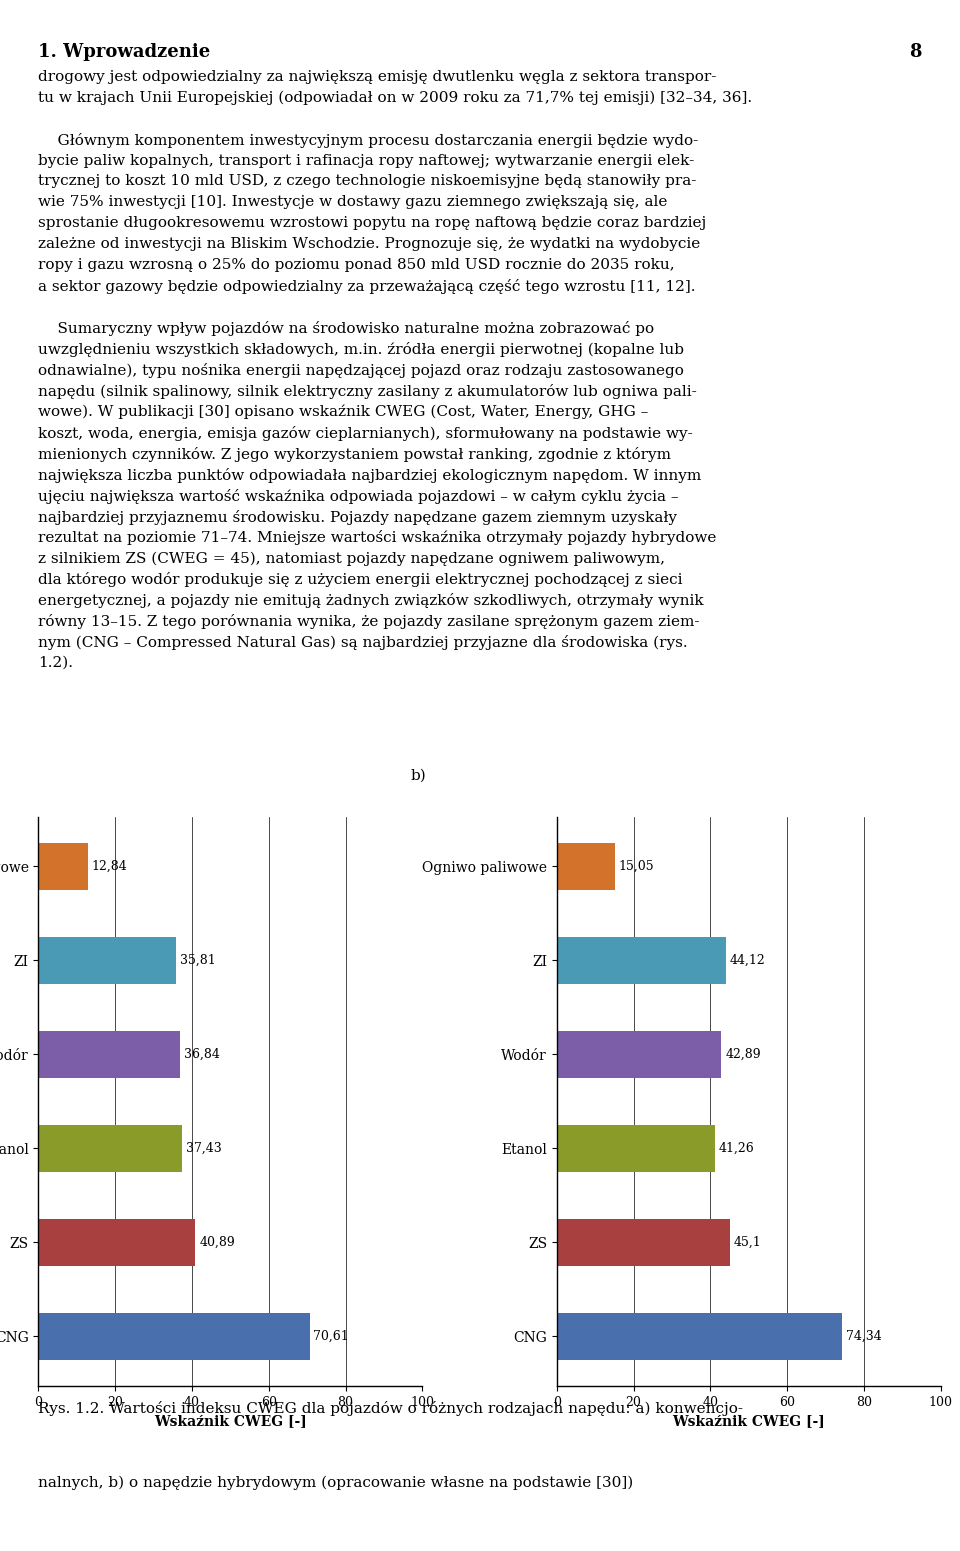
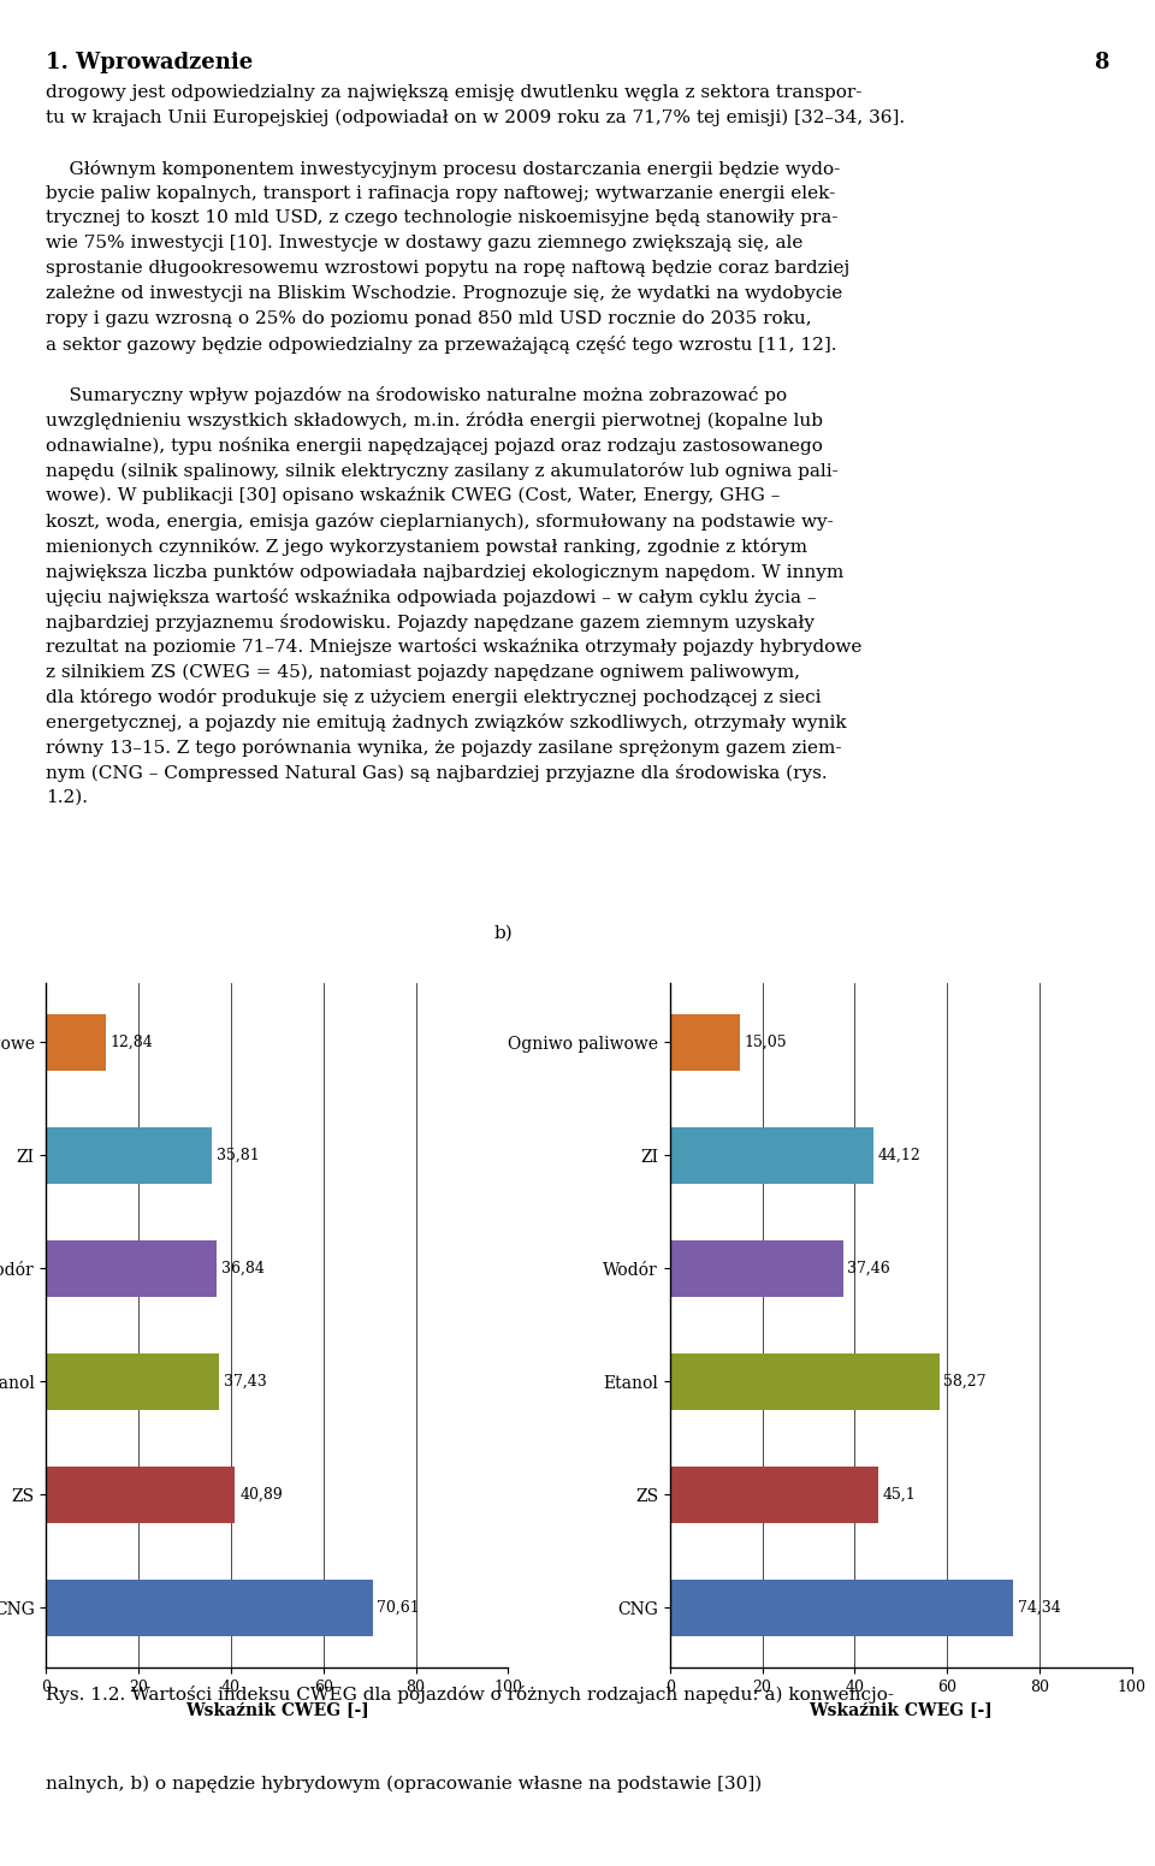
Wodór: 42,89 -> 37,46
Etanol: 41,26 -> 58,27
